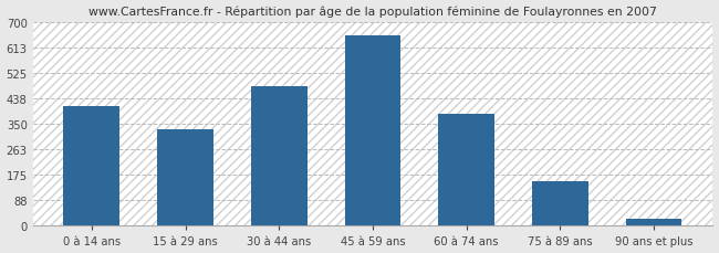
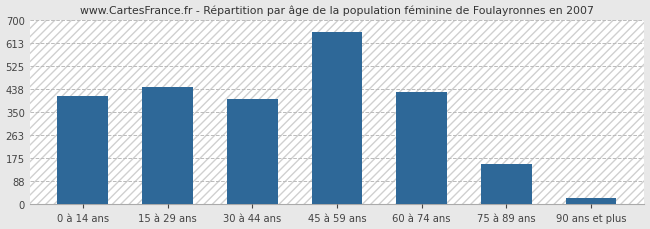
15 à 29 ans: 330 -> 445
30 à 44 ans: 480 -> 400
60 à 74 ans: 385 -> 425
